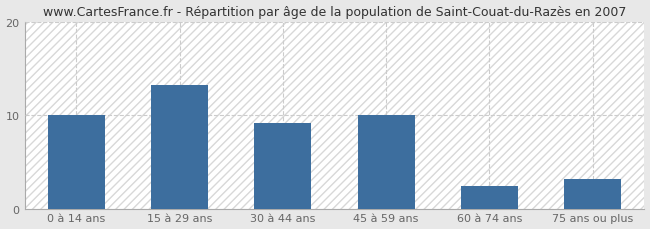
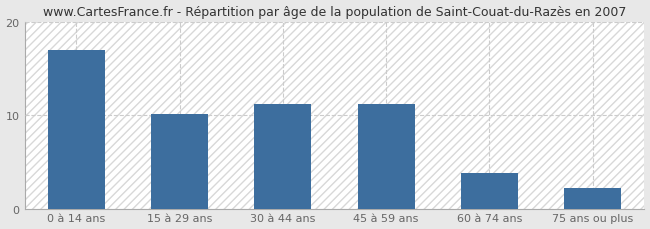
0 à 14 ans: 10.0 -> 17.0
15 à 29 ans: 13.2 -> 10.1
30 à 44 ans: 9.2 -> 11.2
45 à 59 ans: 10.0 -> 11.2
60 à 74 ans: 2.4 -> 3.8
75 ans ou plus: 3.2 -> 2.2
